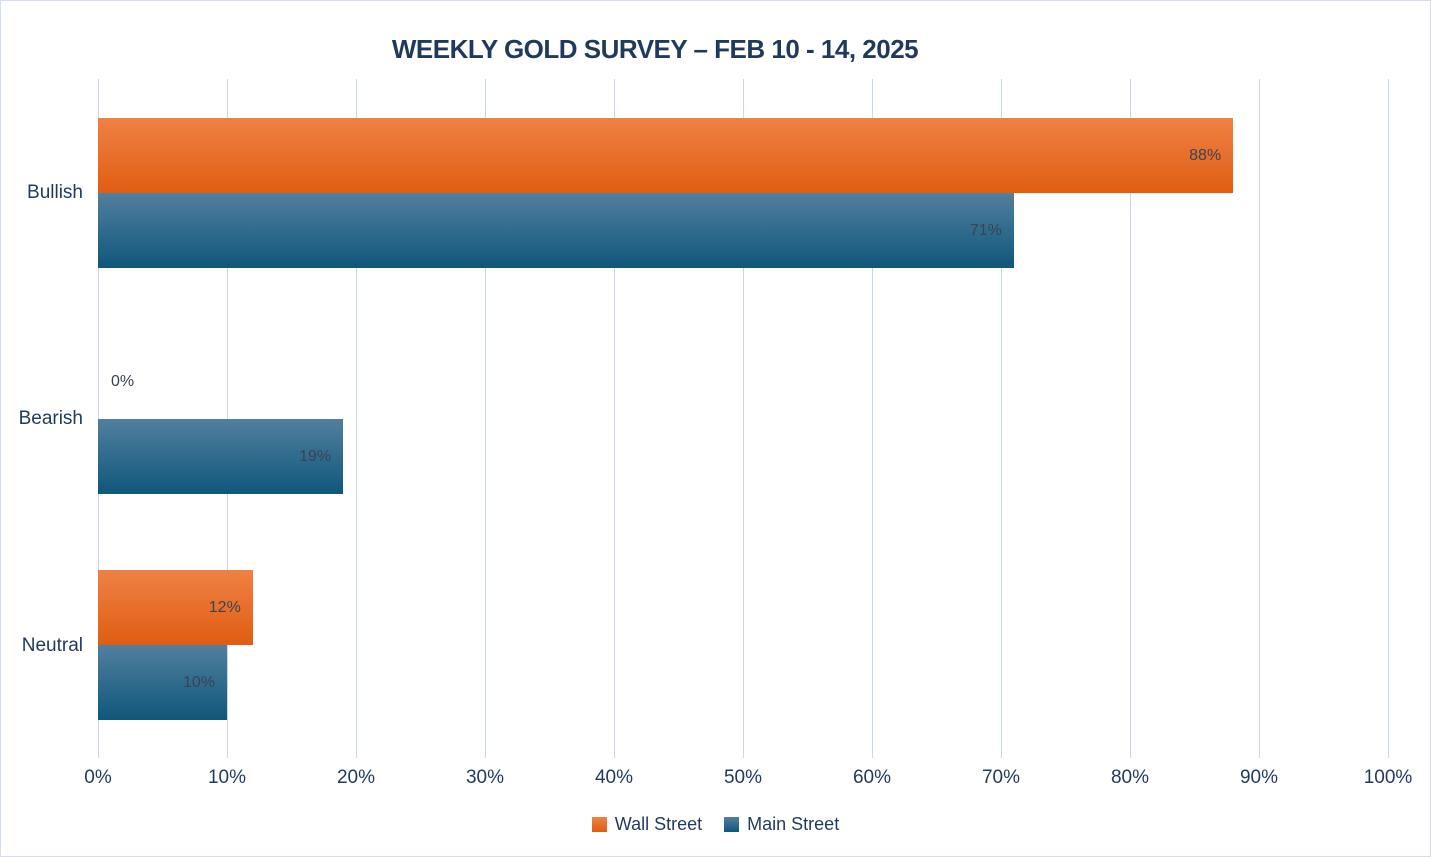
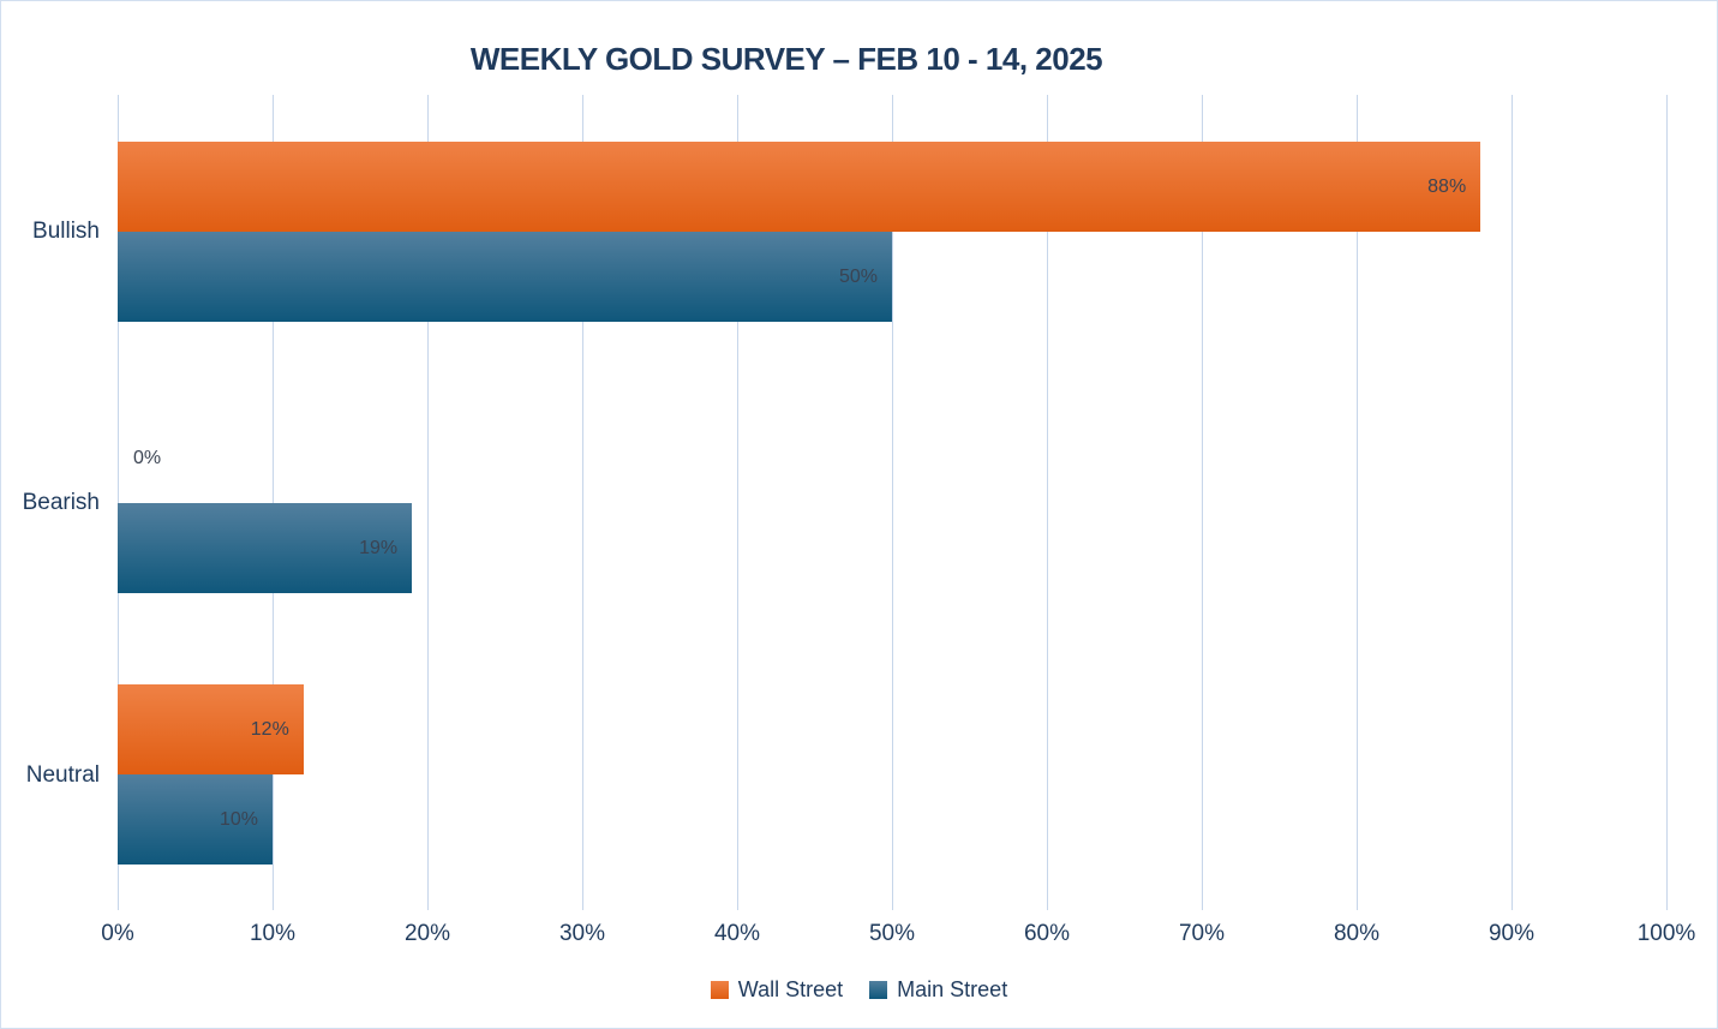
Main Street/Bullish: 71% -> 50%
